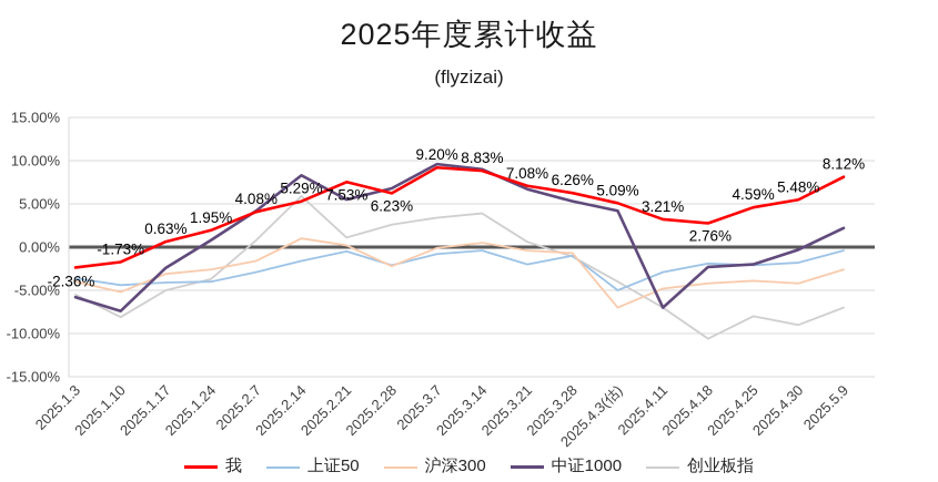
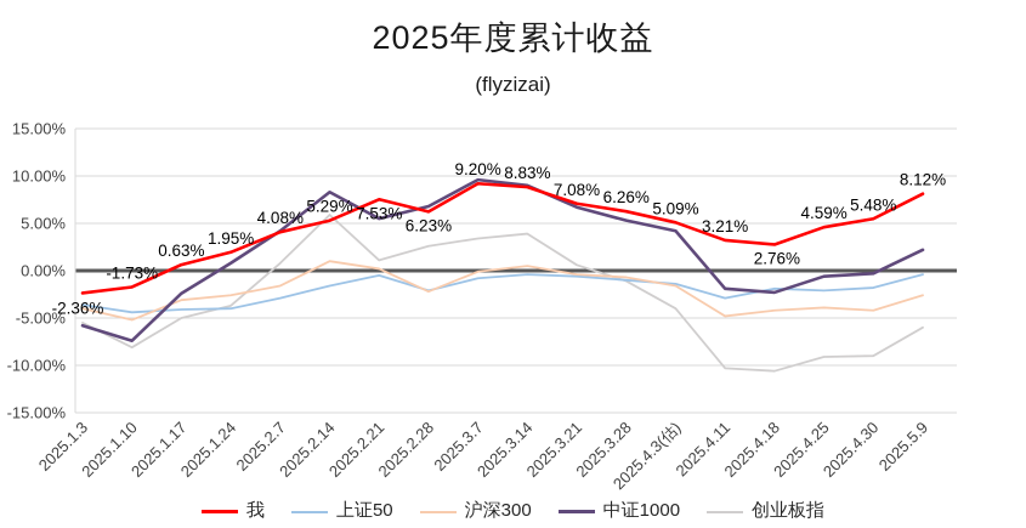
上证50/2025.3.21: -2% -> -1%
上证50/2025.4.3(估): -5% -> -1%
沪深300/2025.4.3(估): -7% -> -2%
中证1000/2025.4.11: -7% -> -2%
创业板指/2025.4.11: -7% -> -10%
中证1000/2025.4.25: -2% -> -1%
创业板指/2025.4.25: -8% -> -9%
创业板指/2025.5.9: -7% -> -6%
